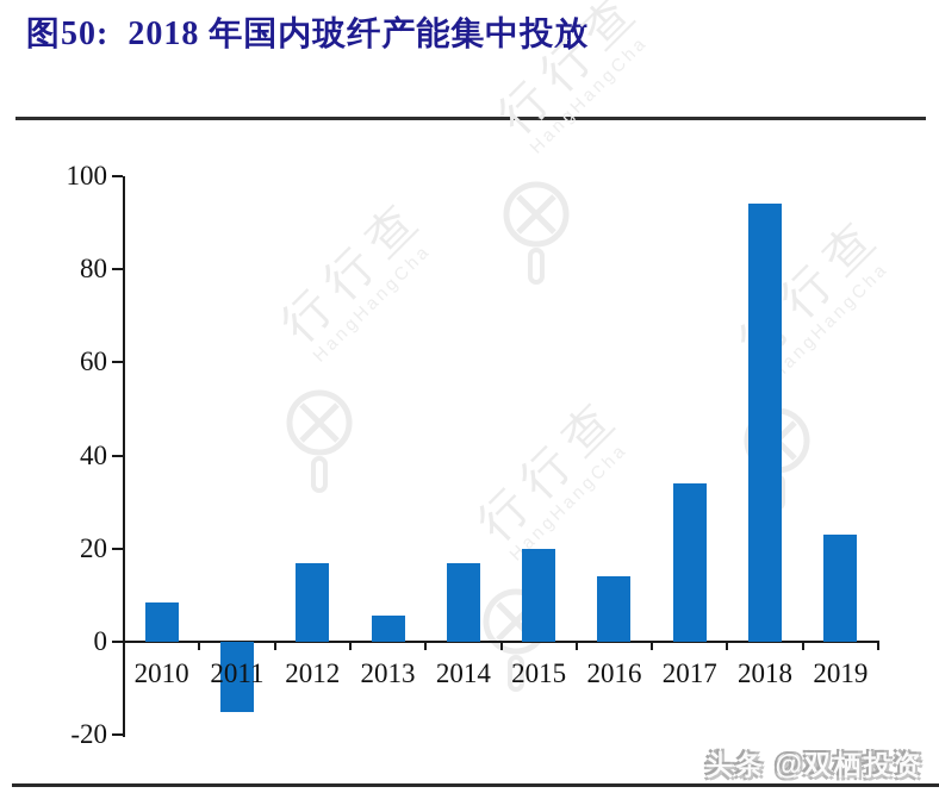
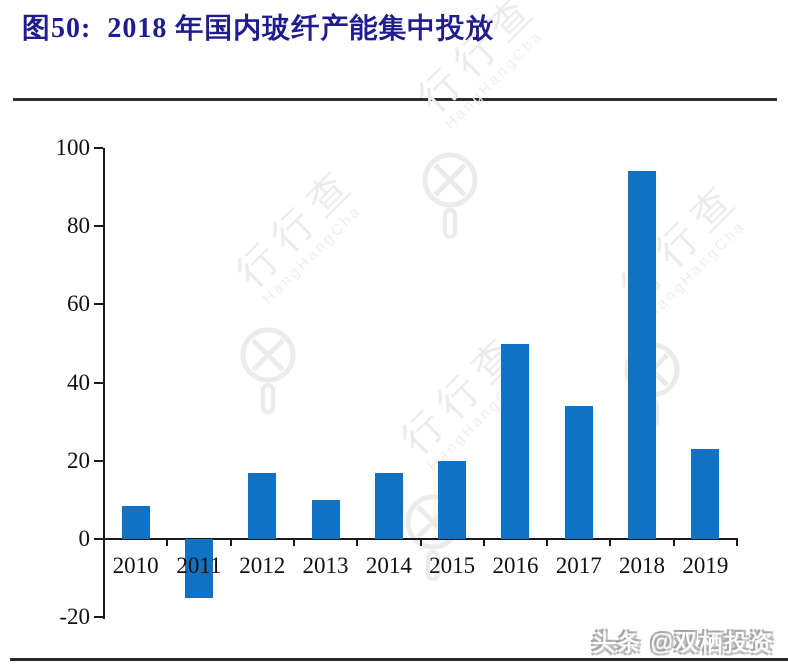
2013: 6 -> 10
2016: 14 -> 50
